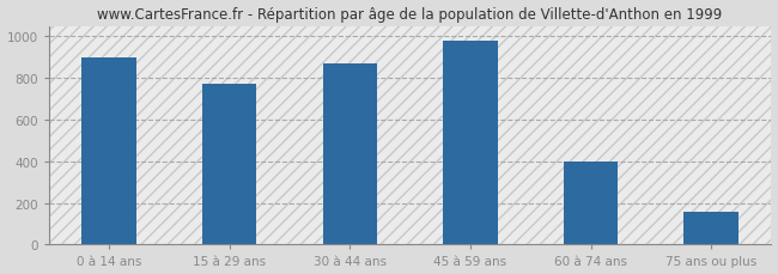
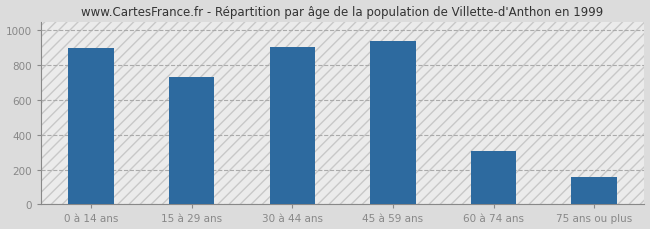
15 à 29 ans: 770 -> 730
30 à 44 ans: 870 -> 900
45 à 59 ans: 980 -> 940
60 à 74 ans: 400 -> 300
